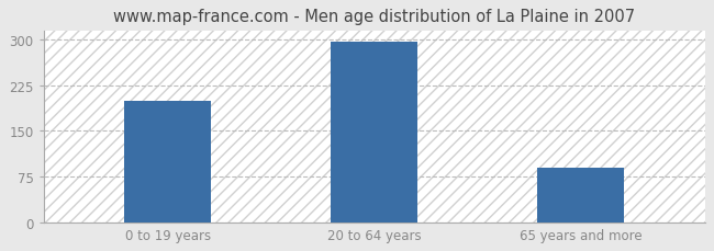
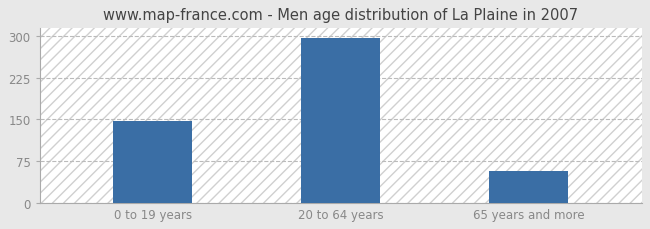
0 to 19 years: 200 -> 148
65 years and more: 90 -> 57
